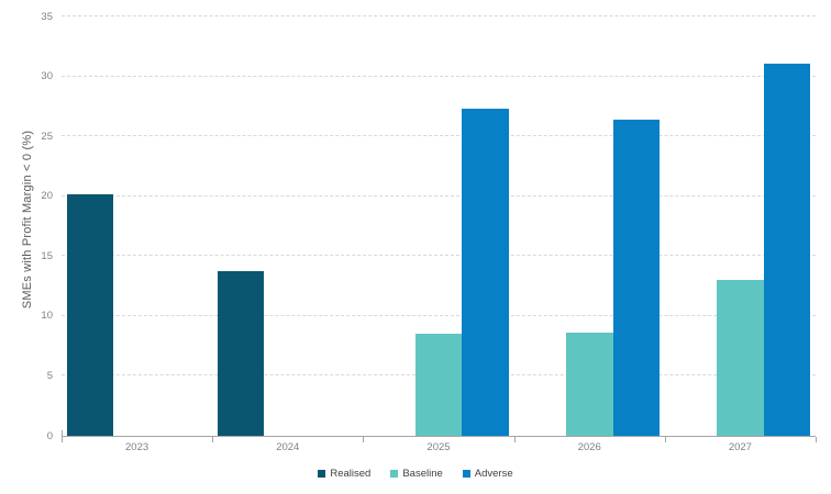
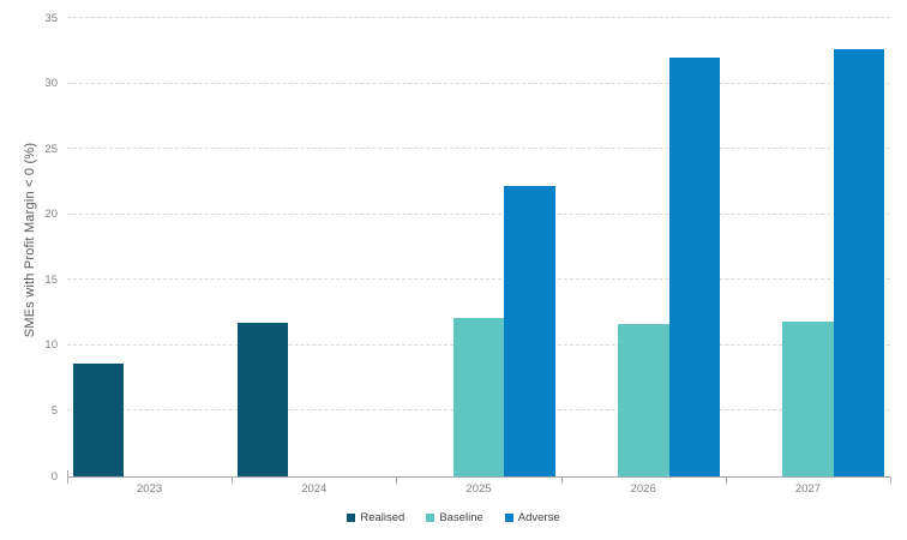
Realised/2023: 20.2 -> 8.6
Realised/2024: 13.7 -> 11.7
Baseline/2025: 8.5 -> 12.1
Adverse/2025: 27.3 -> 22.2
Baseline/2026: 8.6 -> 11.6
Adverse/2026: 26.4 -> 32.0
Baseline/2027: 13.0 -> 11.8
Adverse/2027: 31.1 -> 32.6
